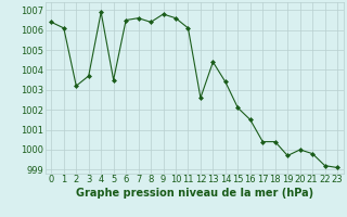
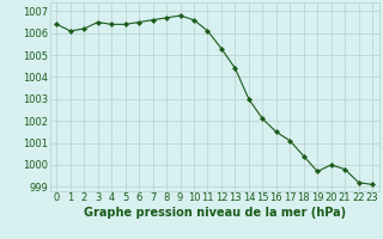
2: 1003.2 -> 1006.2
3: 1003.7 -> 1006.5
4: 1006.9 -> 1006.4
5: 1003.5 -> 1006.4
8: 1006.4 -> 1006.7
12: 1002.6 -> 1005.3
14: 1003.4 -> 1003.0
17: 1000.4 -> 1001.1
